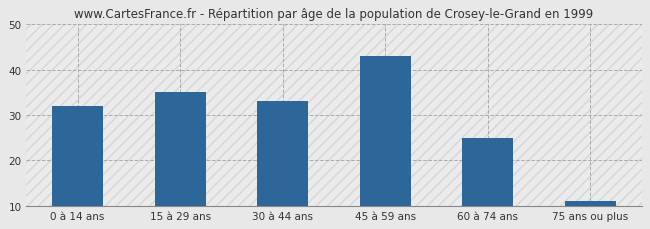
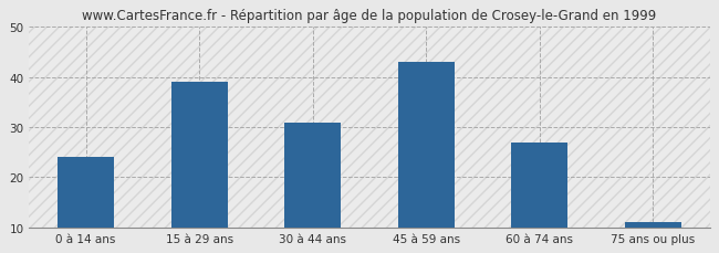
0 à 14 ans: 32 -> 24
15 à 29 ans: 35 -> 39
30 à 44 ans: 33 -> 31
60 à 74 ans: 25 -> 27
